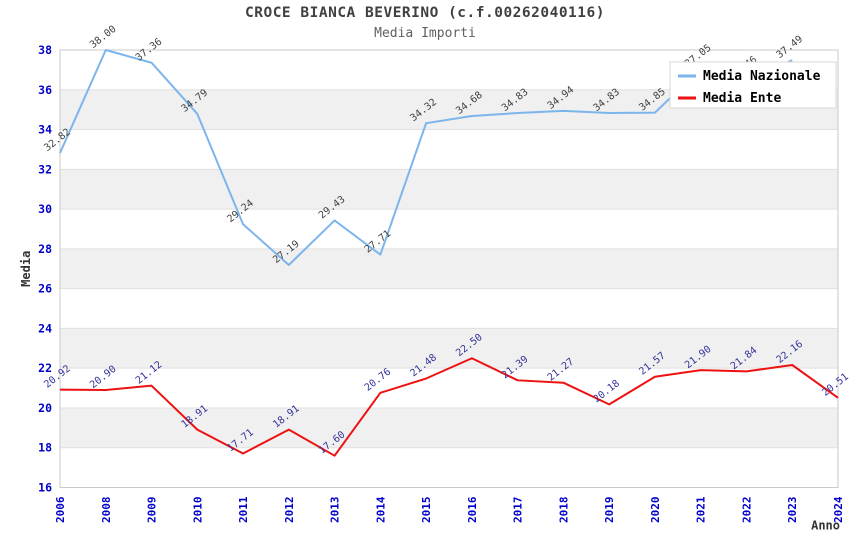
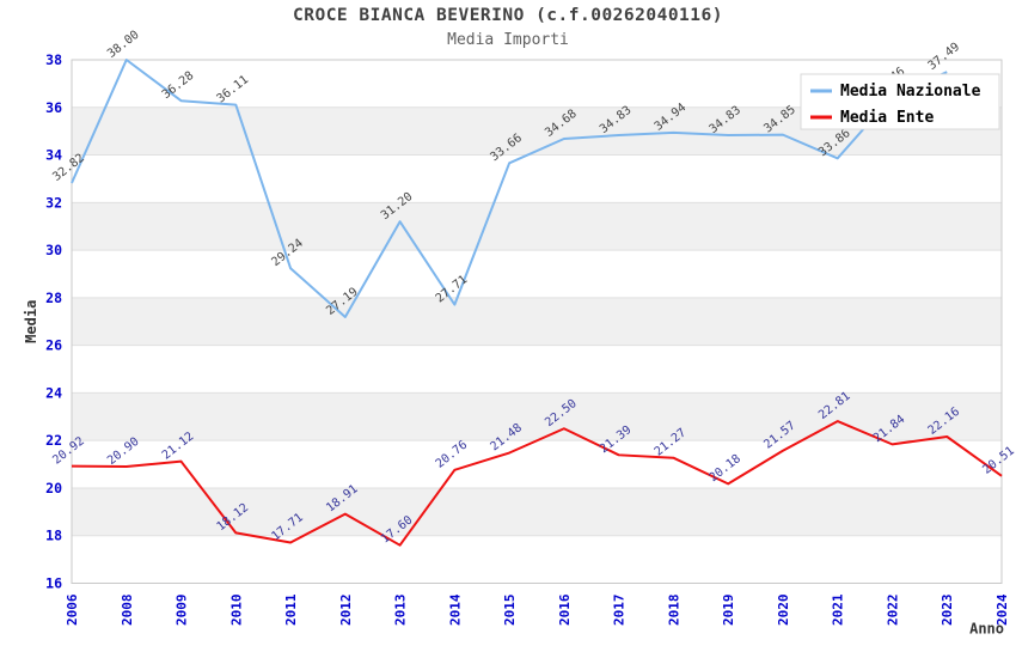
Media Nazionale/2009: 37.36 -> 36.28
Media Nazionale/2010: 34.79 -> 36.11
Media Ente/2010: 18.91 -> 18.12
Media Nazionale/2013: 29.43 -> 31.20
Media Nazionale/2015: 34.32 -> 33.66
Media Nazionale/2021: 37.05 -> 33.86
Media Ente/2021: 21.90 -> 22.81
